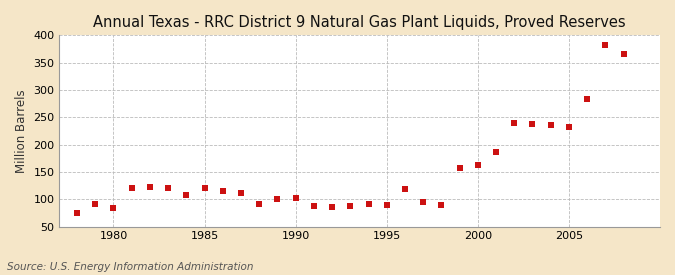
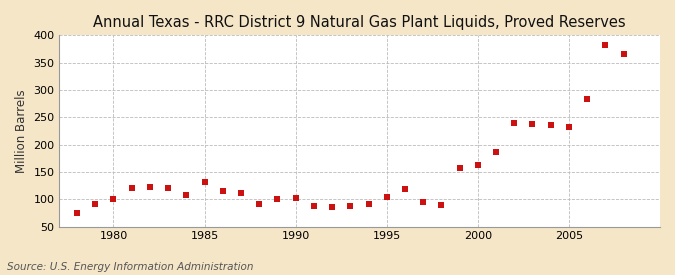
1980: 84 -> 100
1985: 120 -> 132
1995: 90 -> 104
